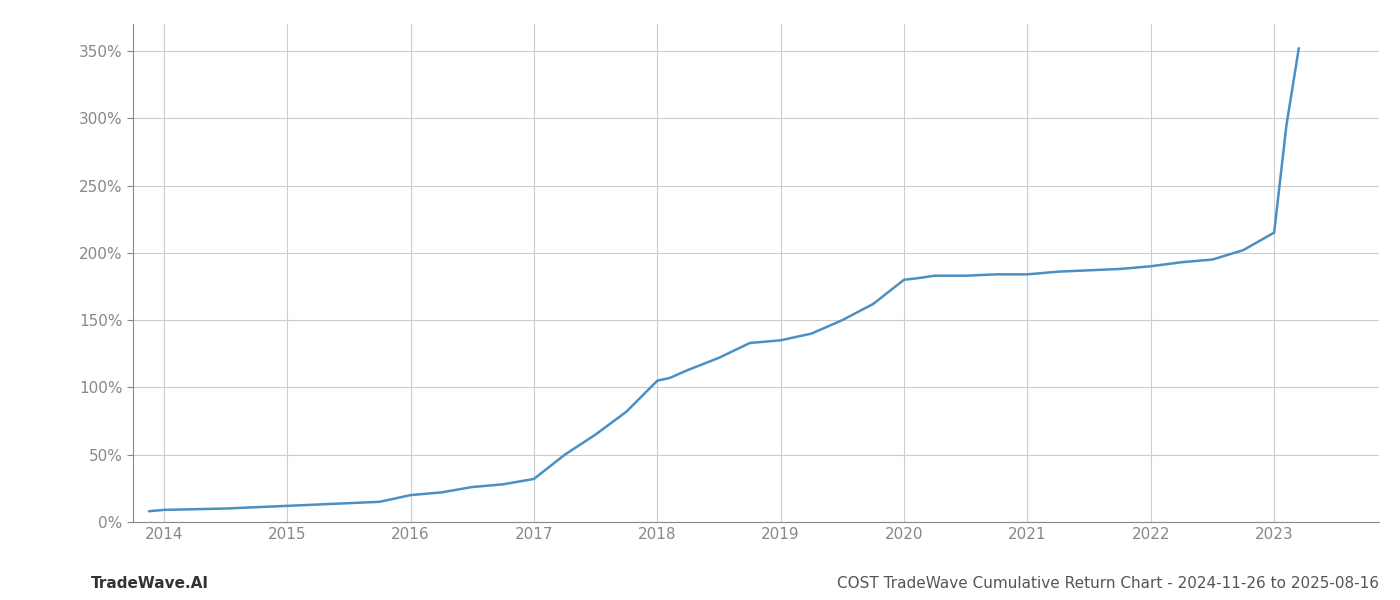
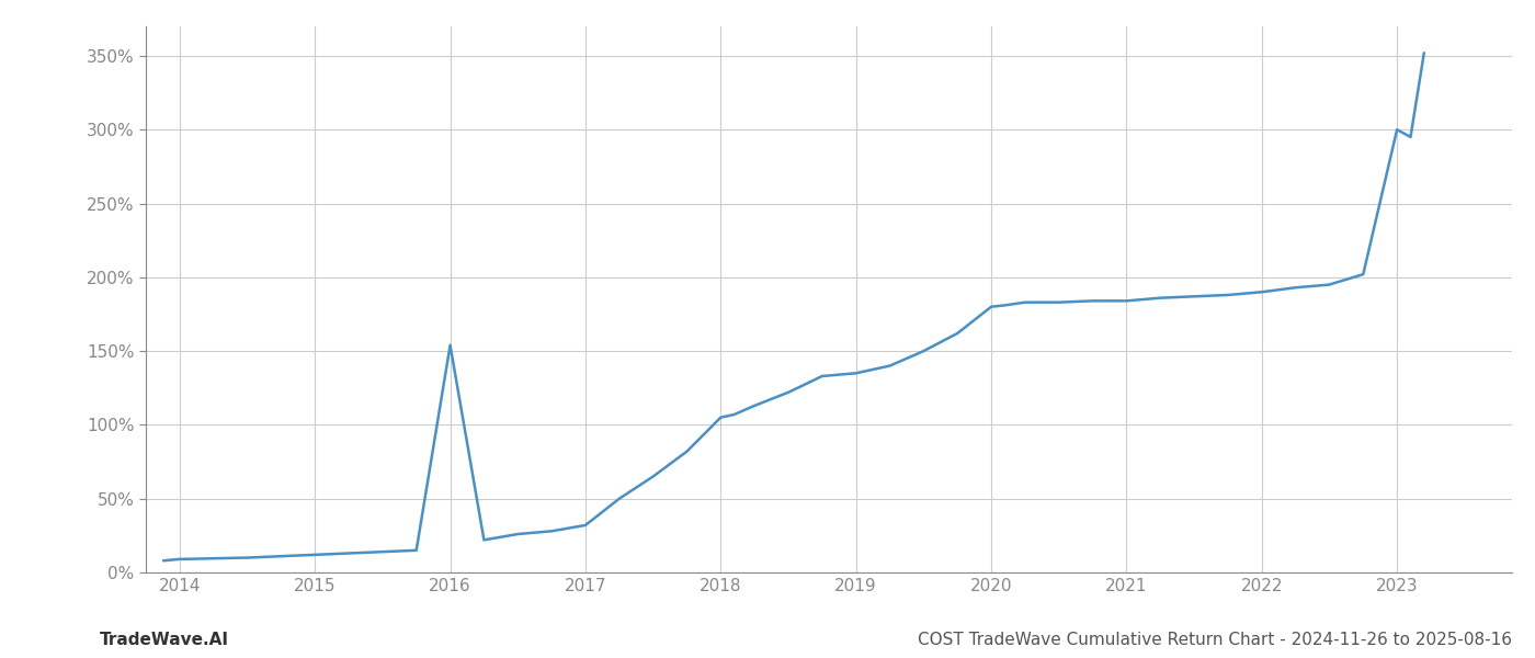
2016: 20% -> 154%
2023: 215% -> 300%
